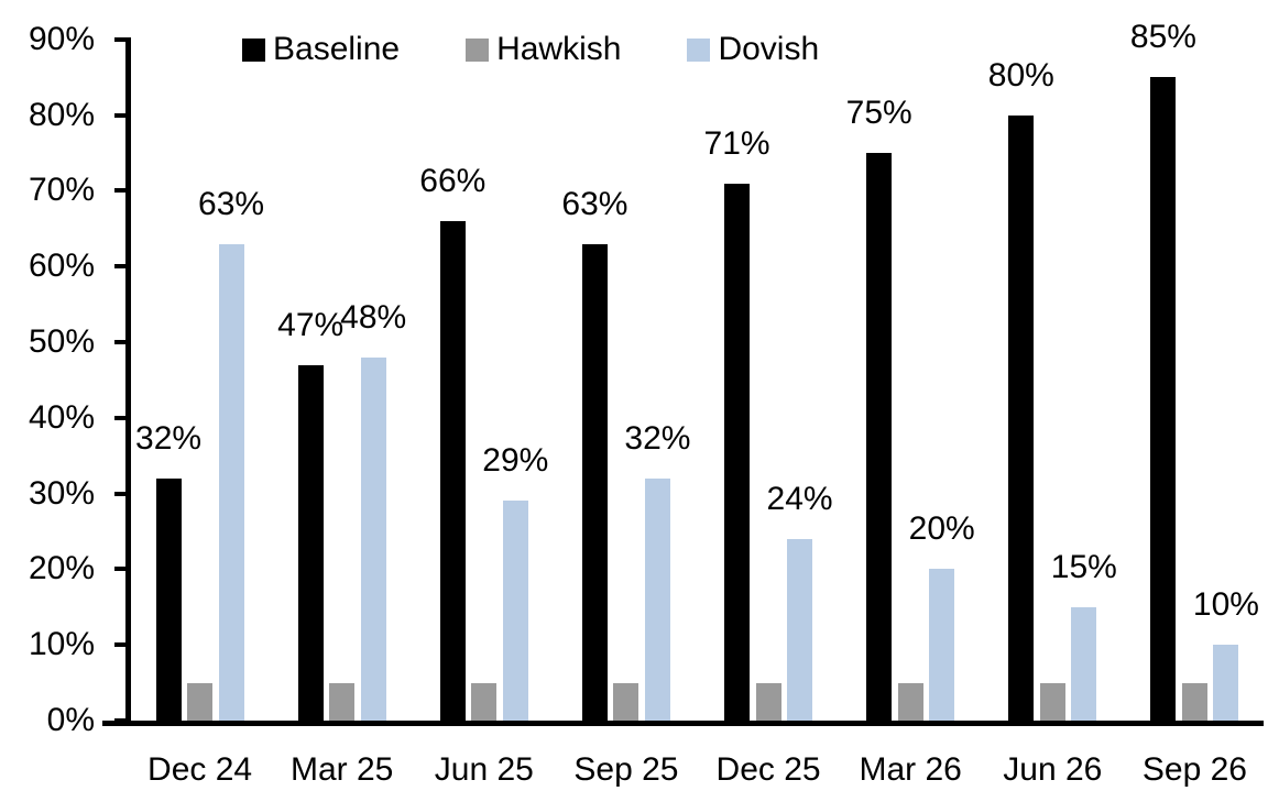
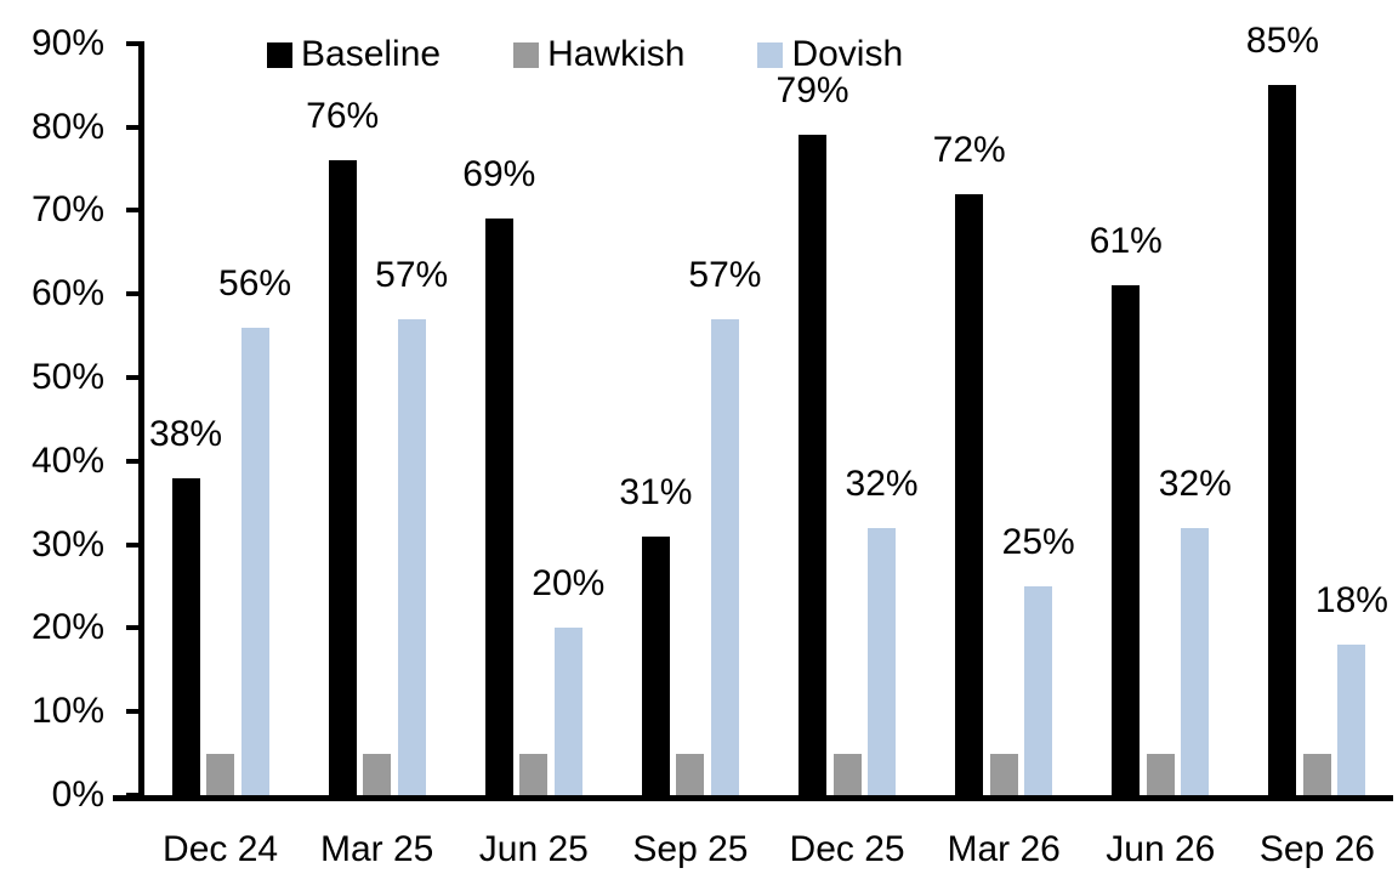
Baseline/Dec 24: 32% -> 38%
Dovish/Dec 24: 63% -> 56%
Baseline/Mar 25: 47% -> 76%
Dovish/Mar 25: 48% -> 57%
Baseline/Jun 25: 66% -> 69%
Dovish/Jun 25: 29% -> 20%
Baseline/Sep 25: 63% -> 31%
Dovish/Sep 25: 32% -> 57%
Baseline/Dec 25: 71% -> 79%
Dovish/Dec 25: 24% -> 32%
Baseline/Mar 26: 75% -> 72%
Dovish/Mar 26: 20% -> 25%
Baseline/Jun 26: 80% -> 61%
Dovish/Jun 26: 15% -> 32%
Dovish/Sep 26: 10% -> 18%
